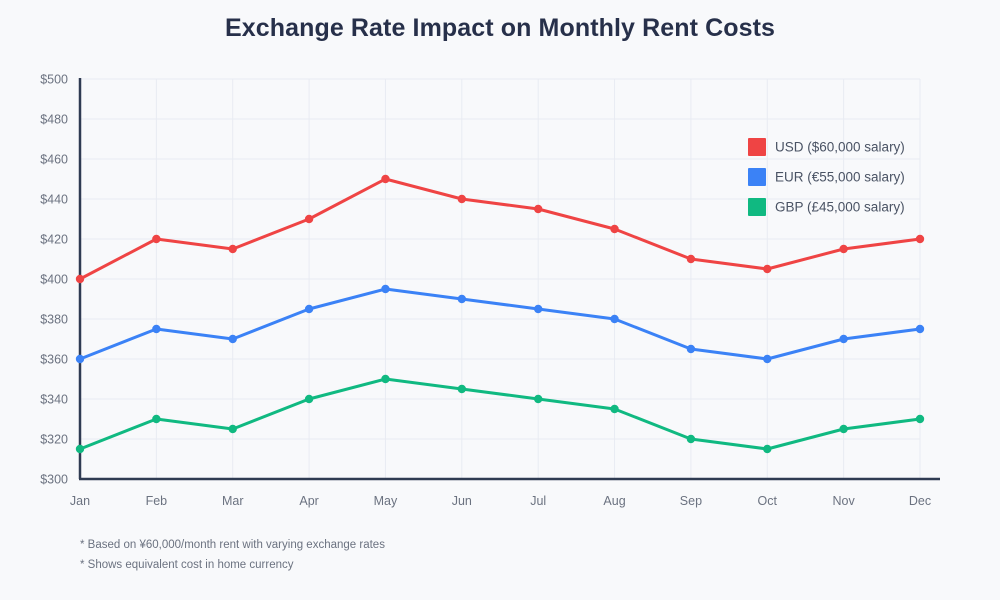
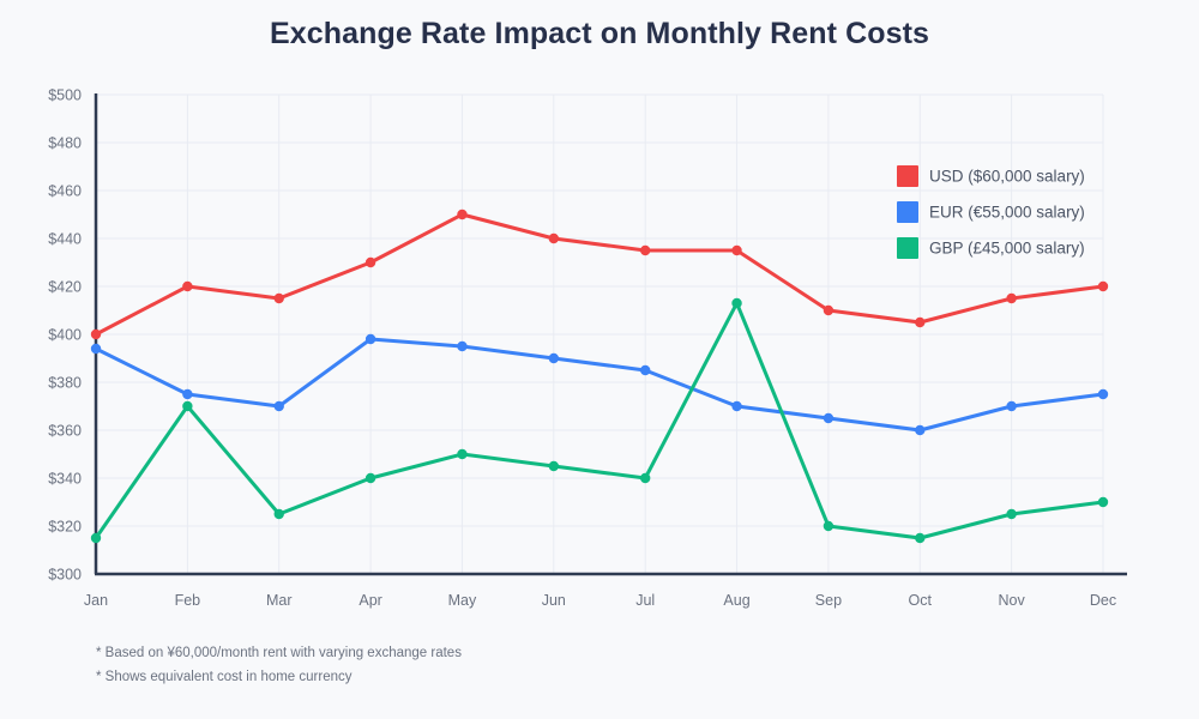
EUR (€55,000 salary)/Jan: $360 -> $394
GBP (£45,000 salary)/Feb: $330 -> $370
EUR (€55,000 salary)/Apr: $385 -> $398
USD ($60,000 salary)/Aug: $425 -> $435
EUR (€55,000 salary)/Aug: $380 -> $370
GBP (£45,000 salary)/Aug: $335 -> $413
